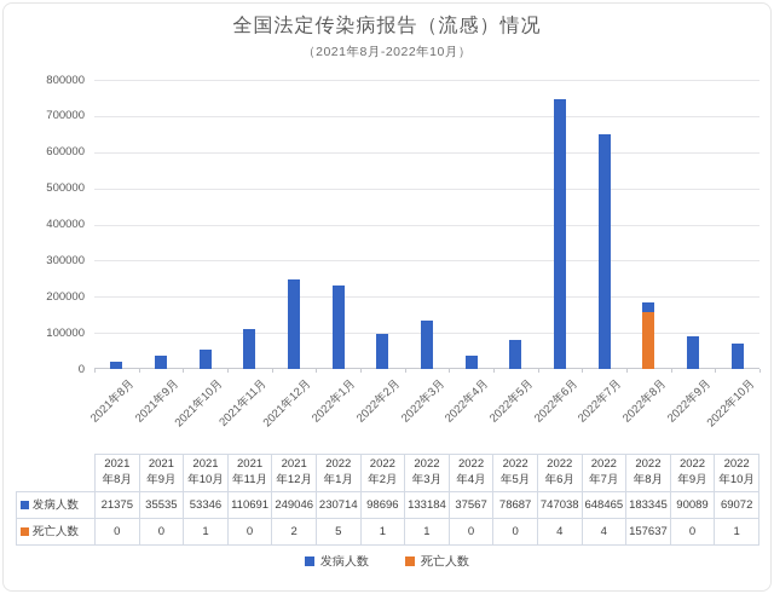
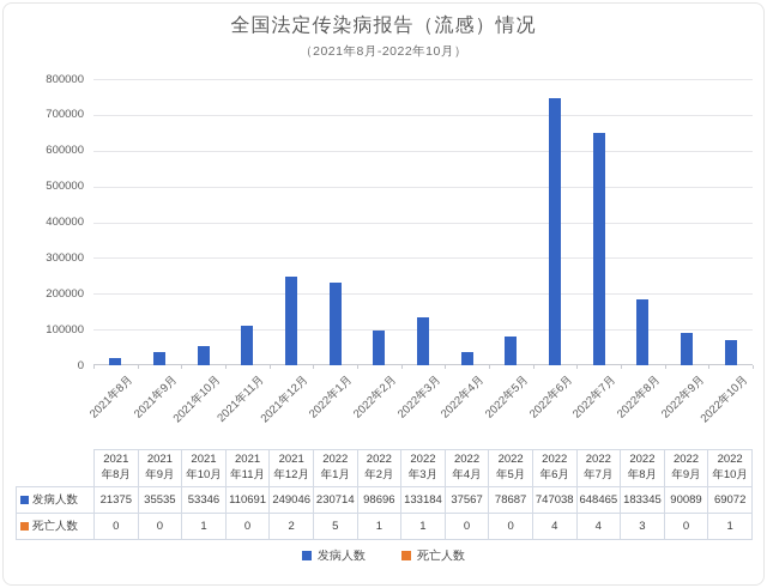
死亡人数/2022年8月: 157637 -> 3
